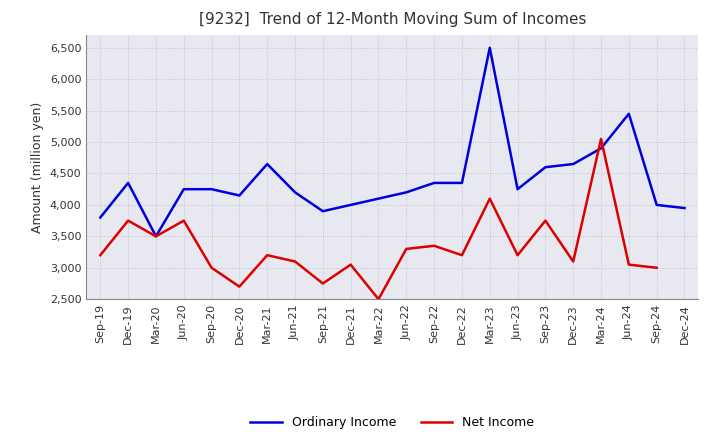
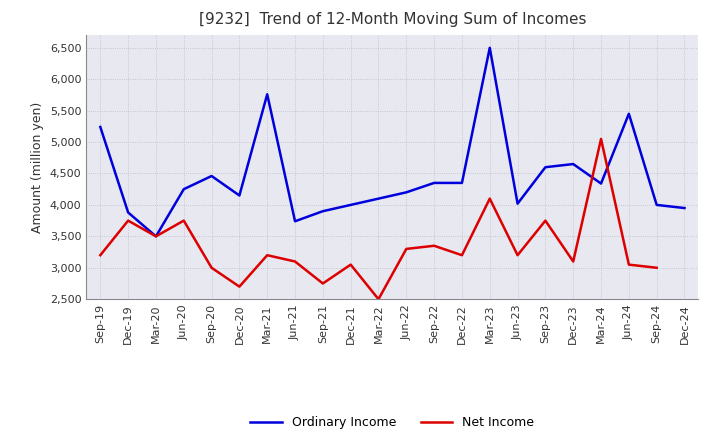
Ordinary Income/Sep-19: 3,800 -> 5,240
Ordinary Income/Dec-19: 4,350 -> 3,880
Ordinary Income/Sep-20: 4,250 -> 4,460
Ordinary Income/Mar-21: 4,650 -> 5,760
Ordinary Income/Jun-21: 4,200 -> 3,740
Ordinary Income/Jun-23: 4,250 -> 4,020
Ordinary Income/Mar-24: 4,900 -> 4,340
